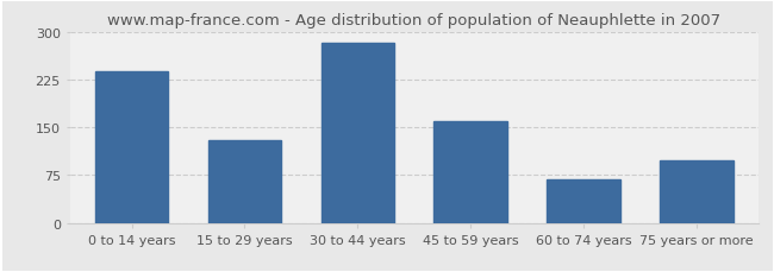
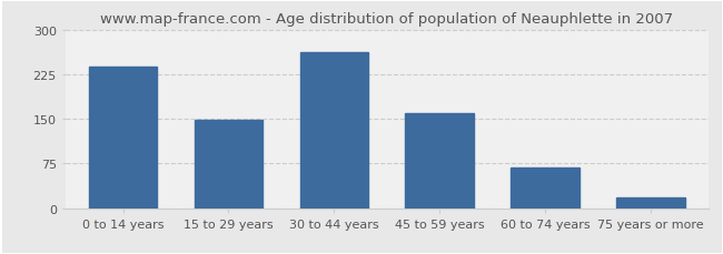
15 to 29 years: 130 -> 148
30 to 44 years: 282 -> 262
75 years or more: 98 -> 18
